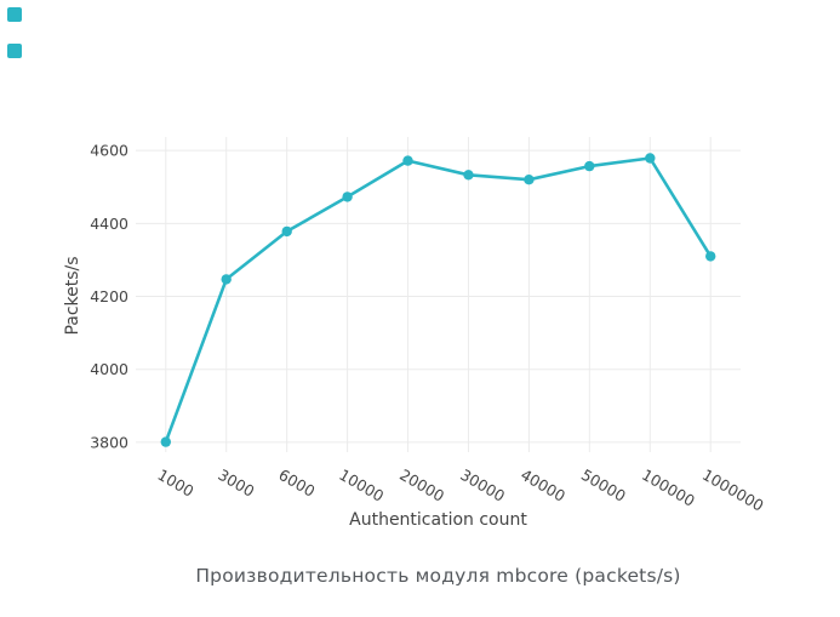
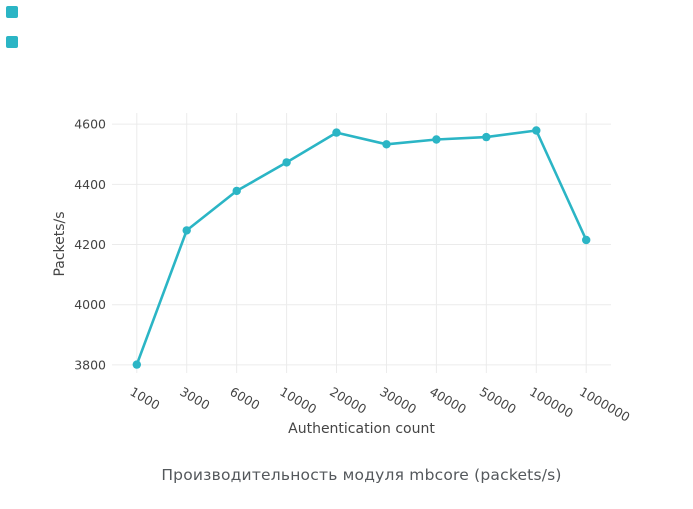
40000: 4520 -> 4550
1000000: 4310 -> 4220
